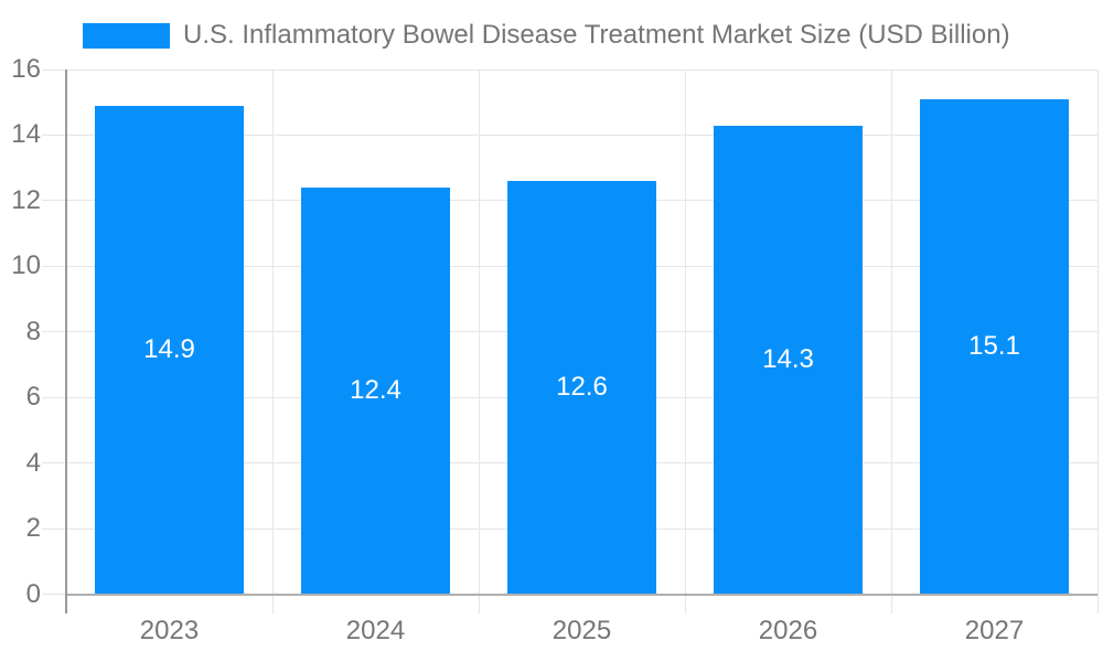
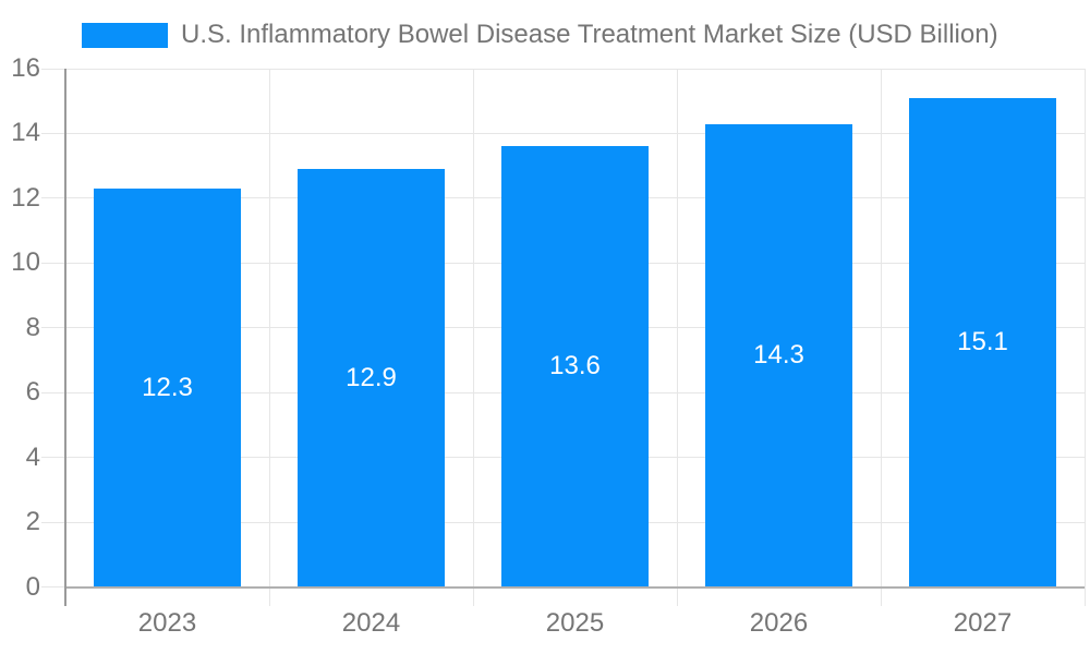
2023: 14.9 -> 12.3
2024: 12.4 -> 12.9
2025: 12.6 -> 13.6
